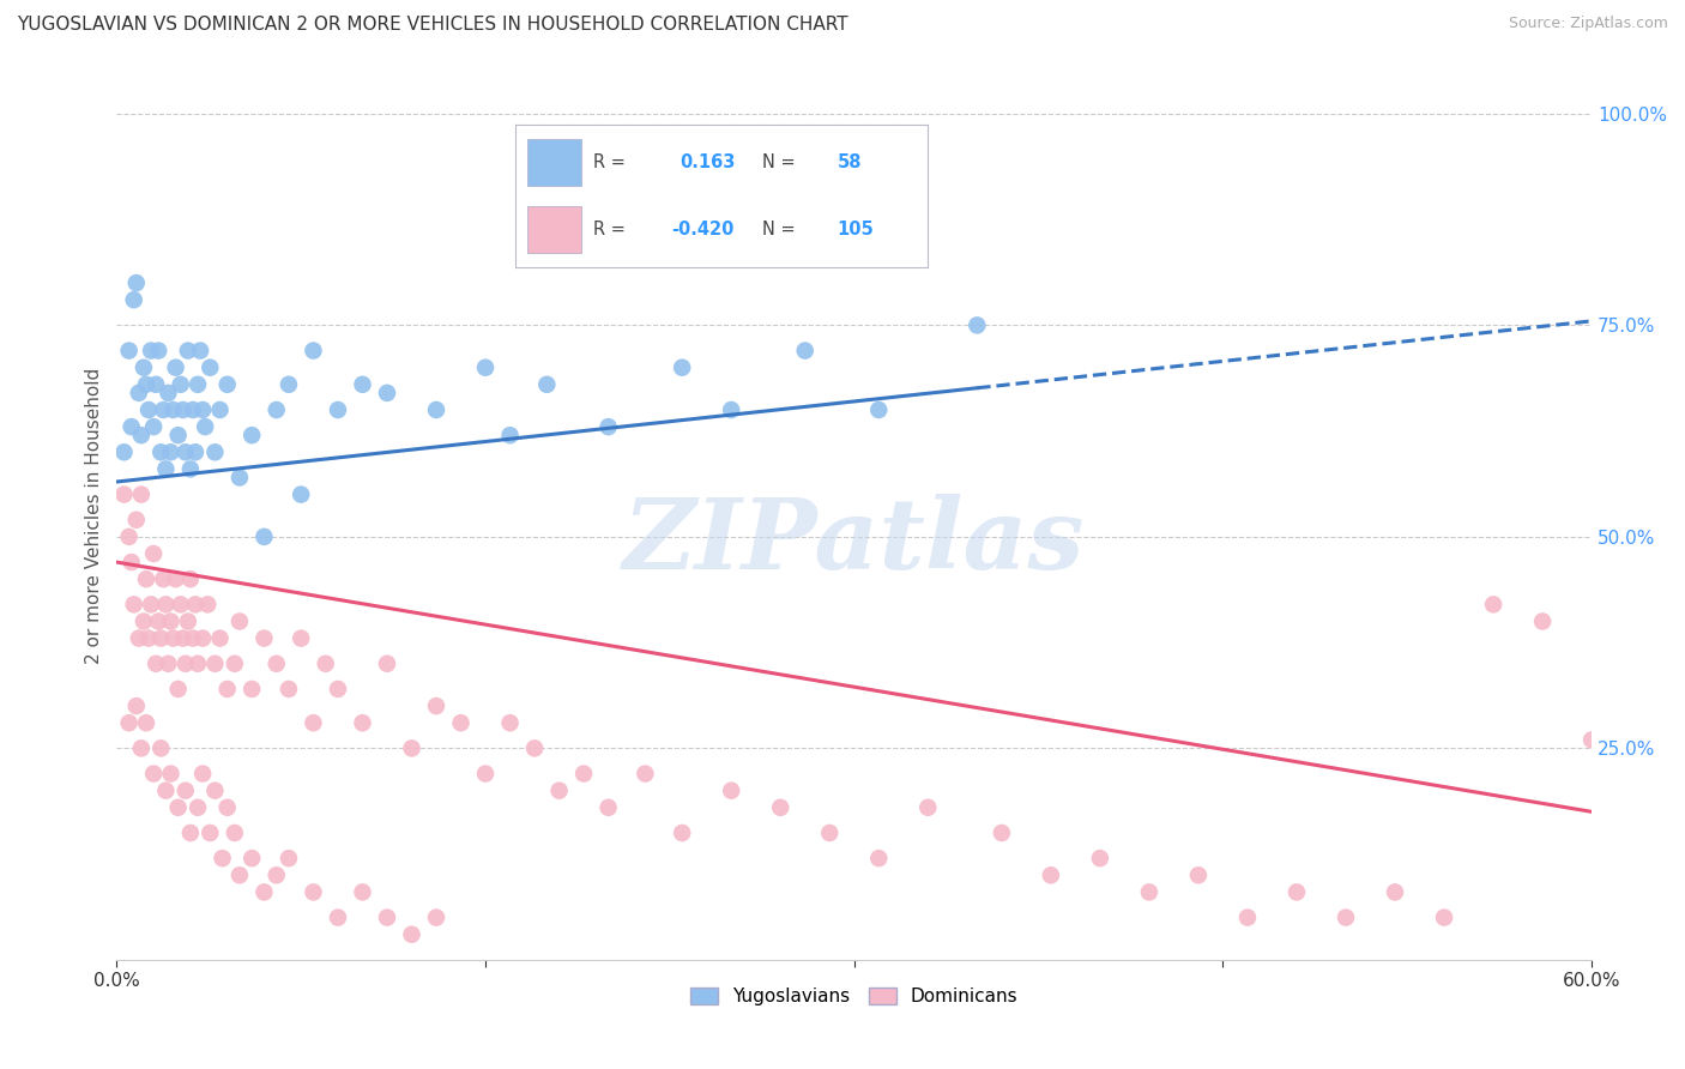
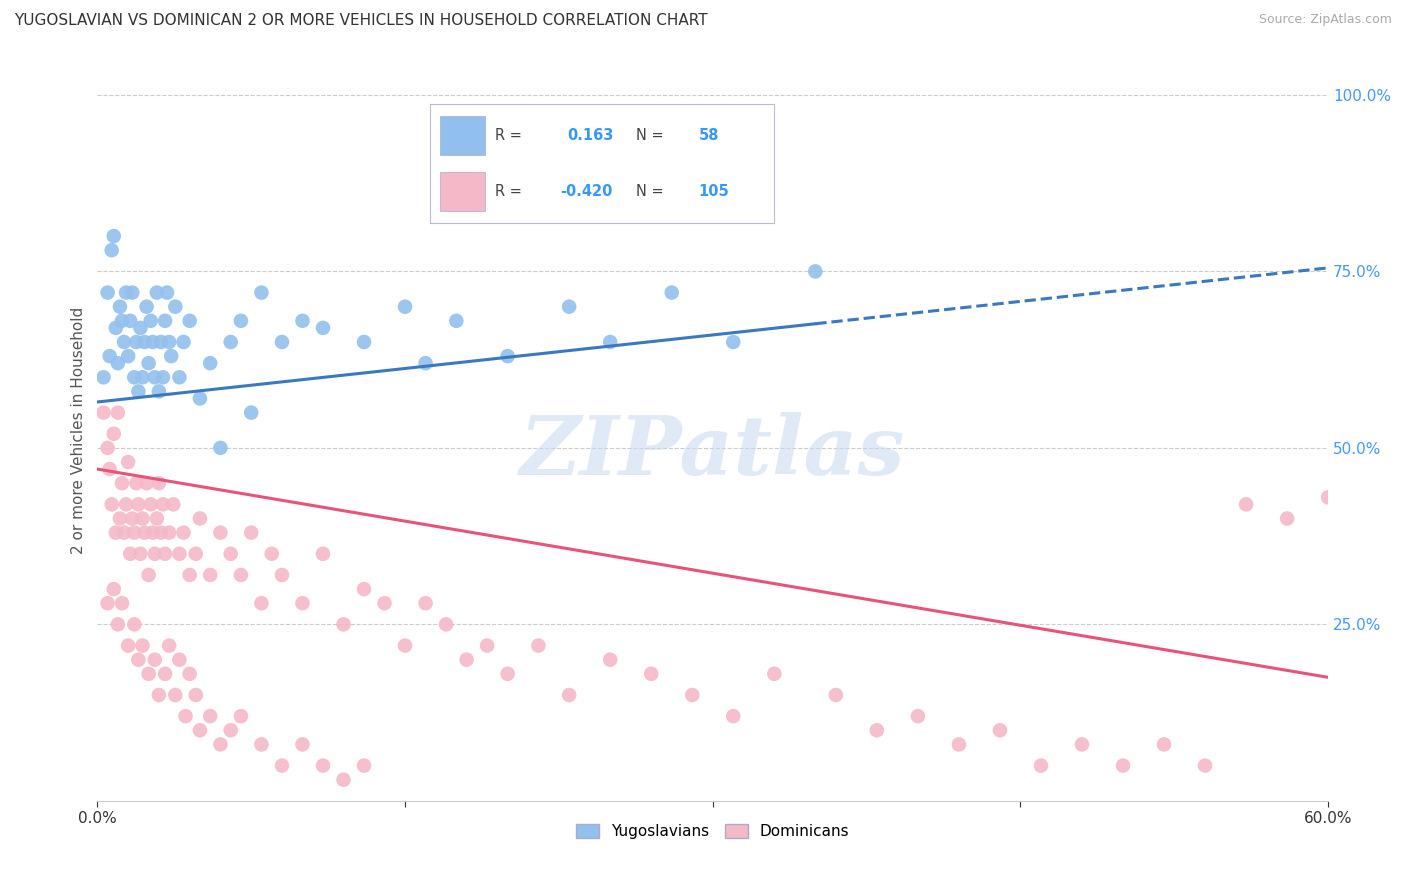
Dominicans/60.0%: 26% -> 43%
